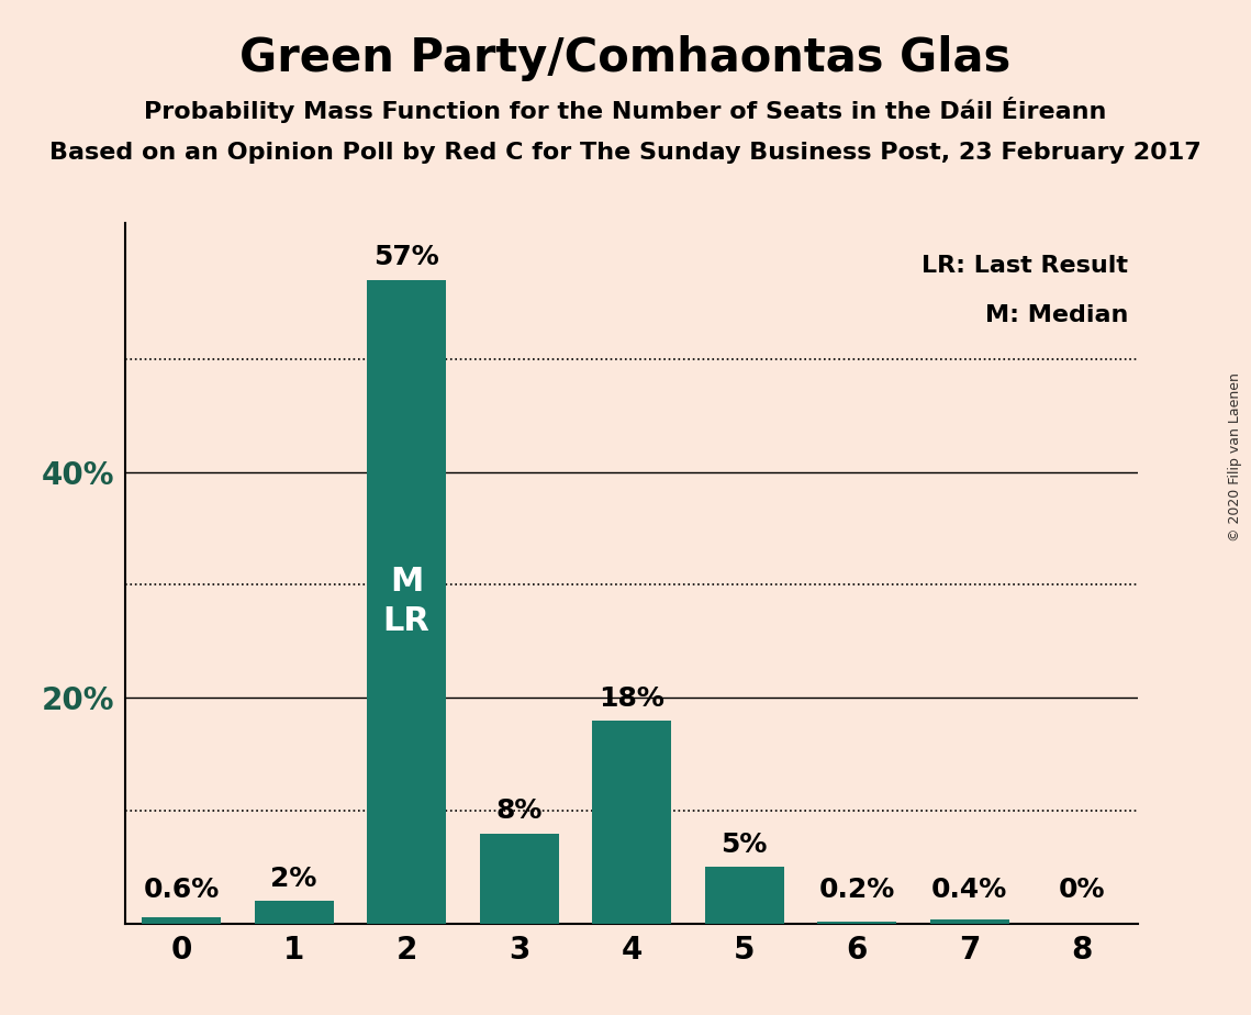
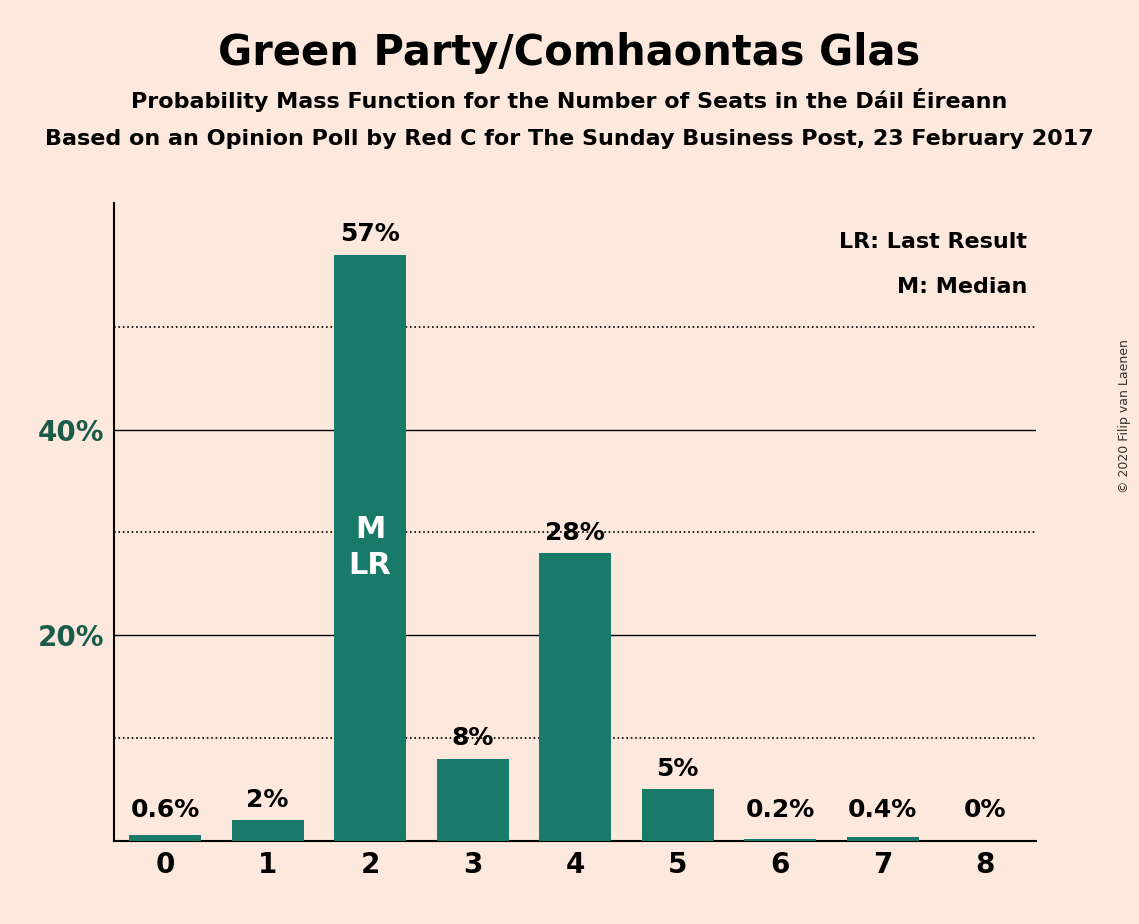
4: 18% -> 28%
